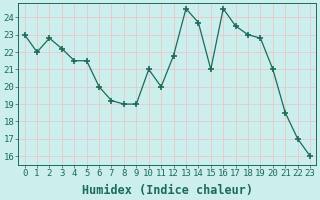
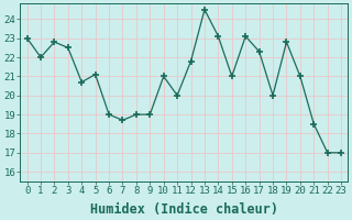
3: 22.2 -> 22.5
4: 21.5 -> 20.7
5: 21.5 -> 21.1
6: 20.0 -> 19.0
7: 19.2 -> 18.7
14: 23.7 -> 23.1
16: 24.5 -> 23.1
17: 23.5 -> 22.3
18: 23.0 -> 20.0
23: 16.0 -> 17.0
